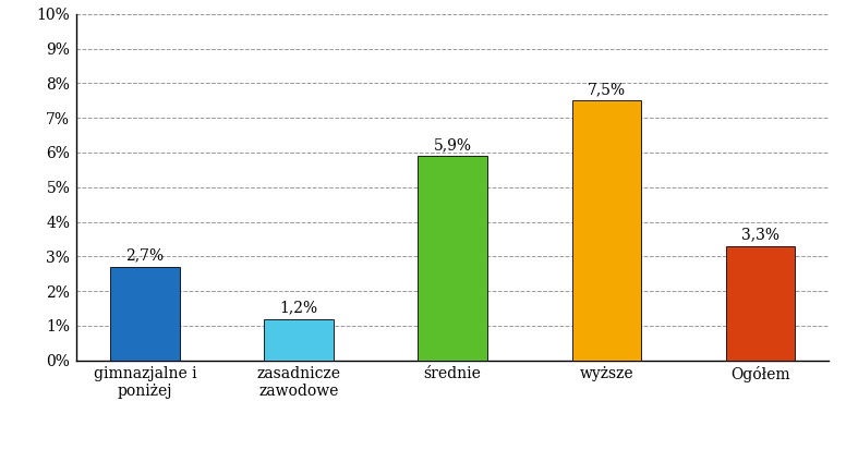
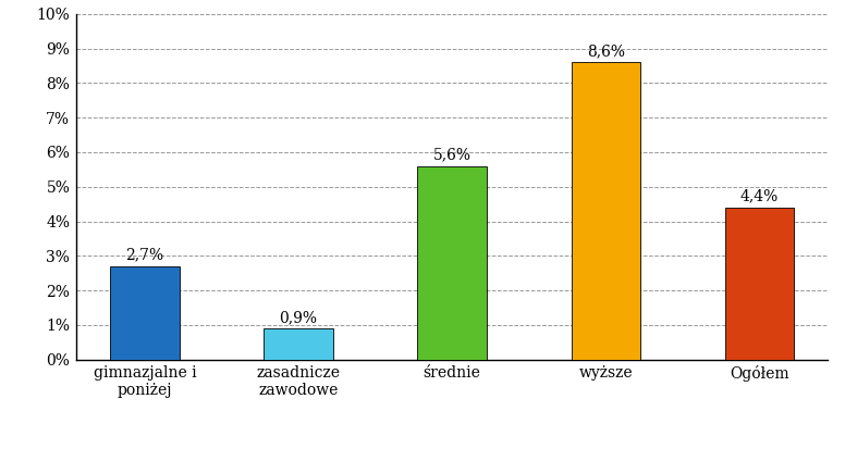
zasadnicze zawodowe: 1,2% -> 0,9%
średnie: 5,9% -> 5,6%
wyższe: 7,5% -> 8,6%
Ogółem: 3,3% -> 4,4%
